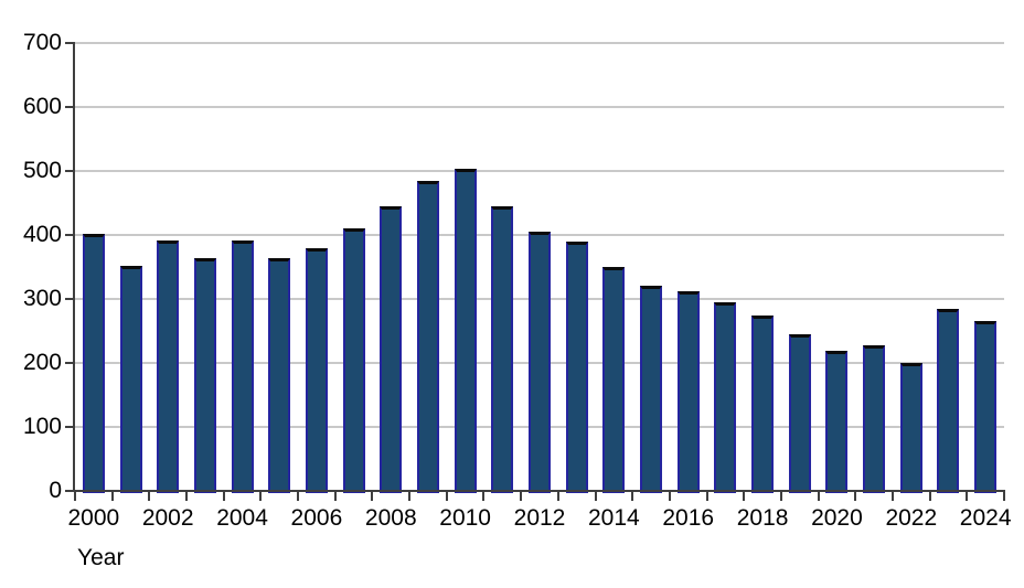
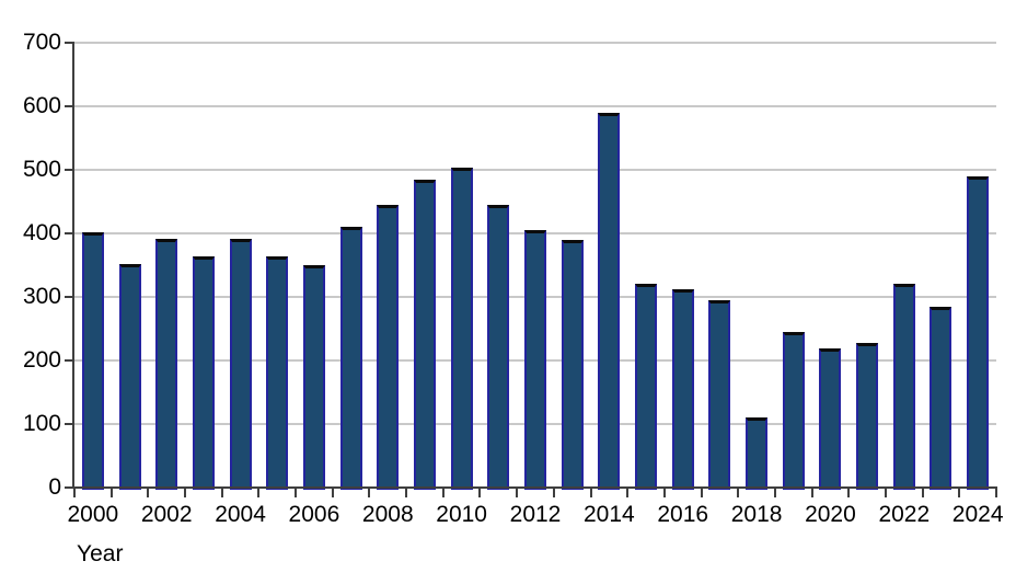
2006: 380 -> 350
2014: 350 -> 590
2018: 280 -> 110
2022: 200 -> 320
2024: 270 -> 490
